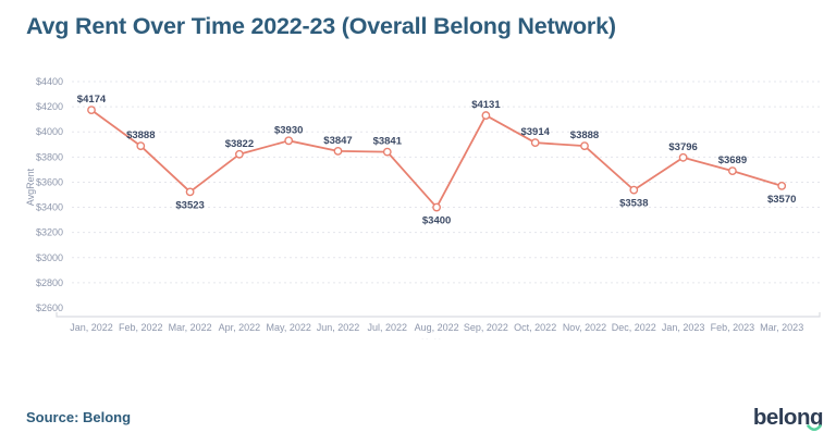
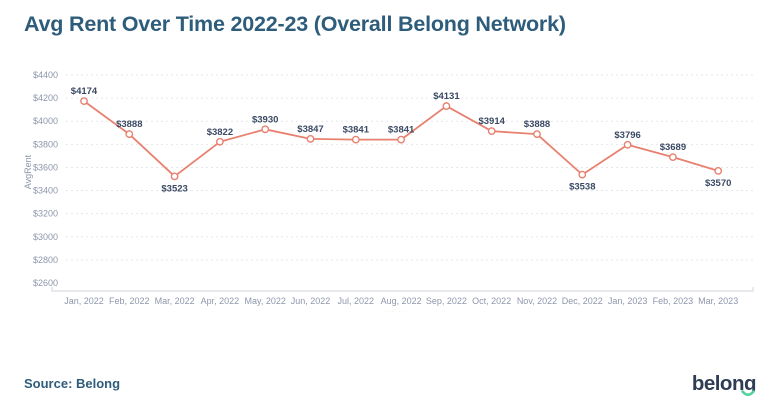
Aug, 2022: $3400 -> $3841
